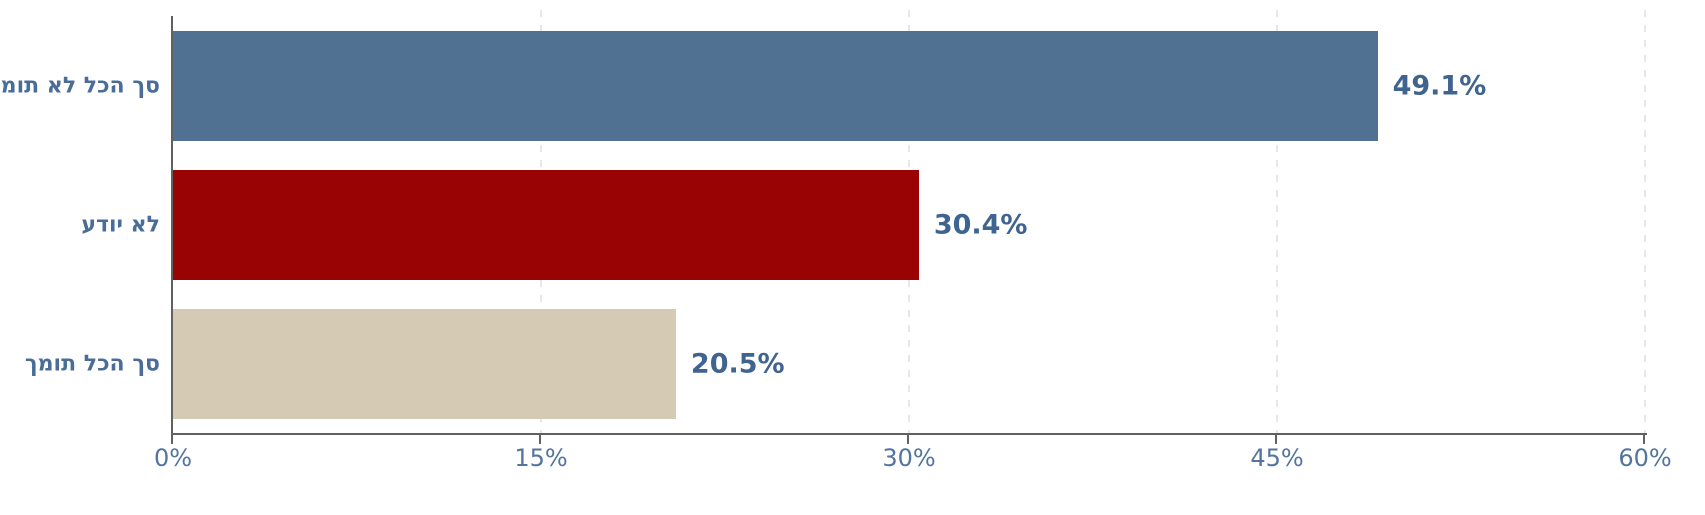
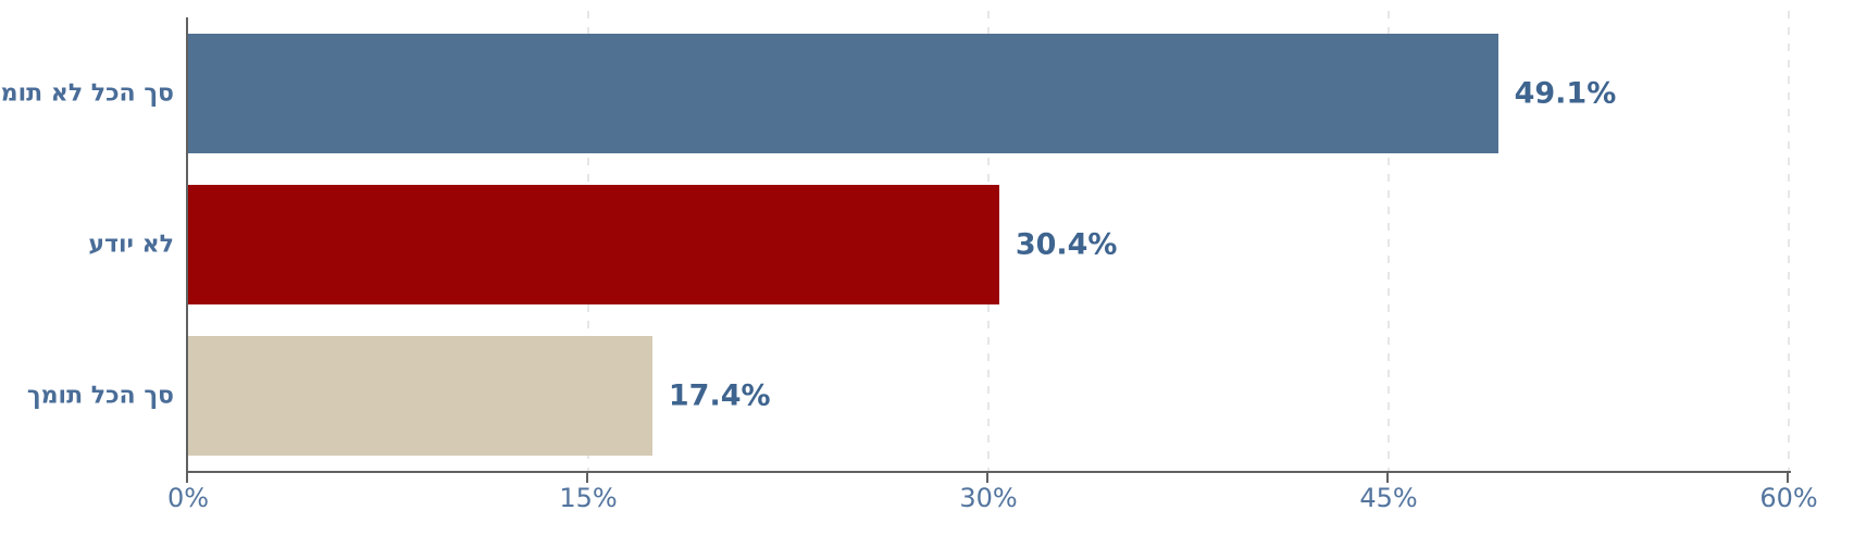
סך הכל תומך: 20.5% -> 17.4%
